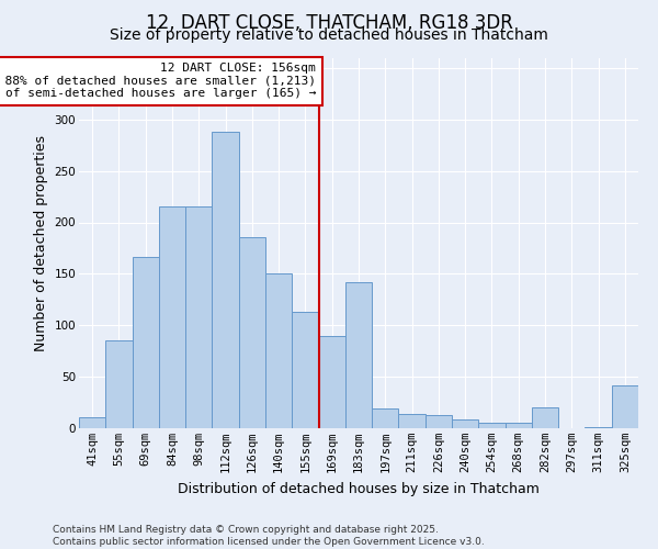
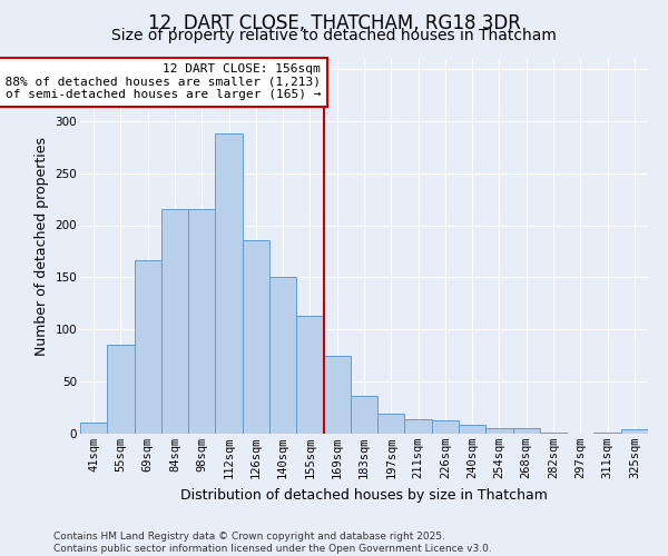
169sqm: 90 -> 75
183sqm: 142 -> 36
282sqm: 20 -> 1
325sqm: 42 -> 4
